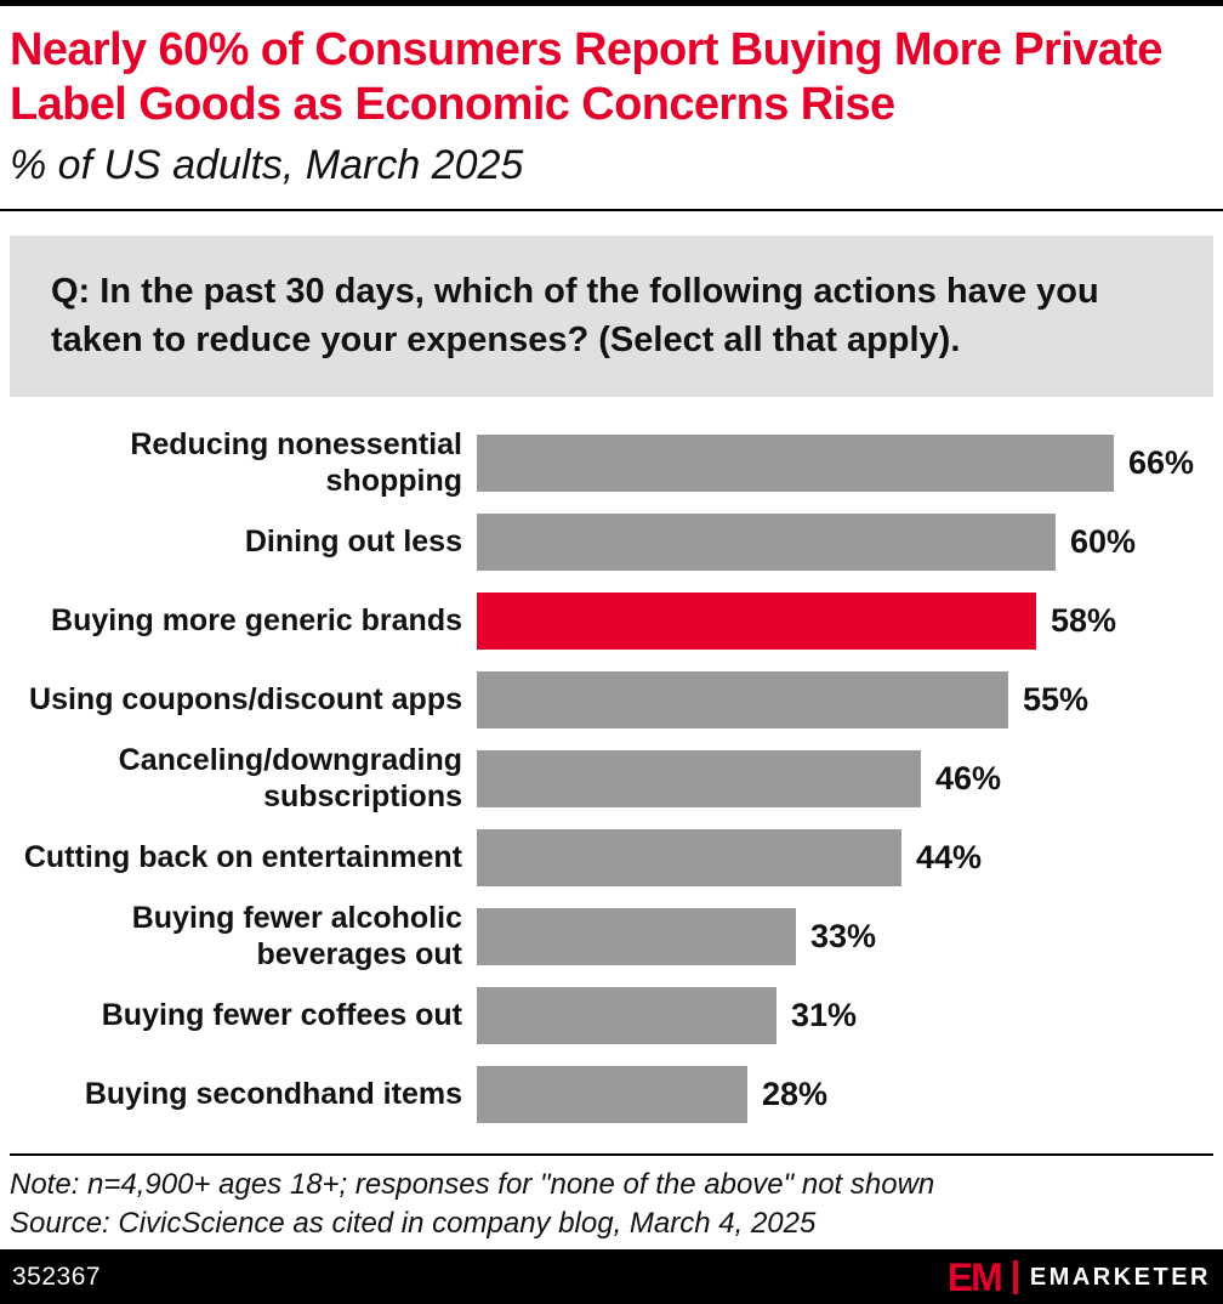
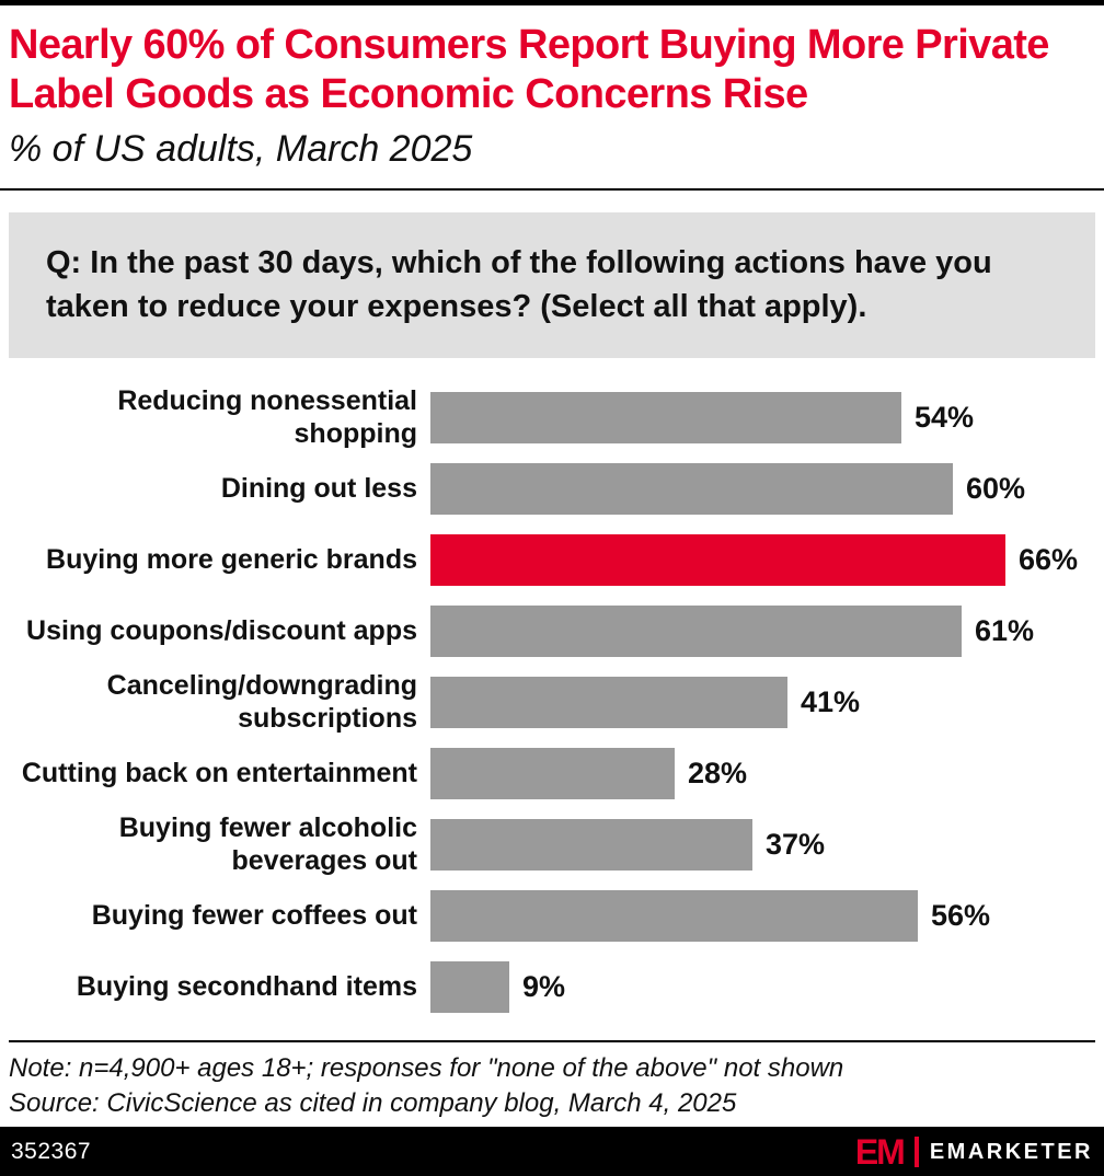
Reducing nonessential shopping: 66% -> 54%
Buying more generic brands: 58% -> 66%
Using coupons/discount apps: 55% -> 61%
Canceling/downgrading subscriptions: 46% -> 41%
Cutting back on entertainment: 44% -> 28%
Buying fewer alcoholic beverages out: 33% -> 37%
Buying fewer coffees out: 31% -> 56%
Buying secondhand items: 28% -> 9%
